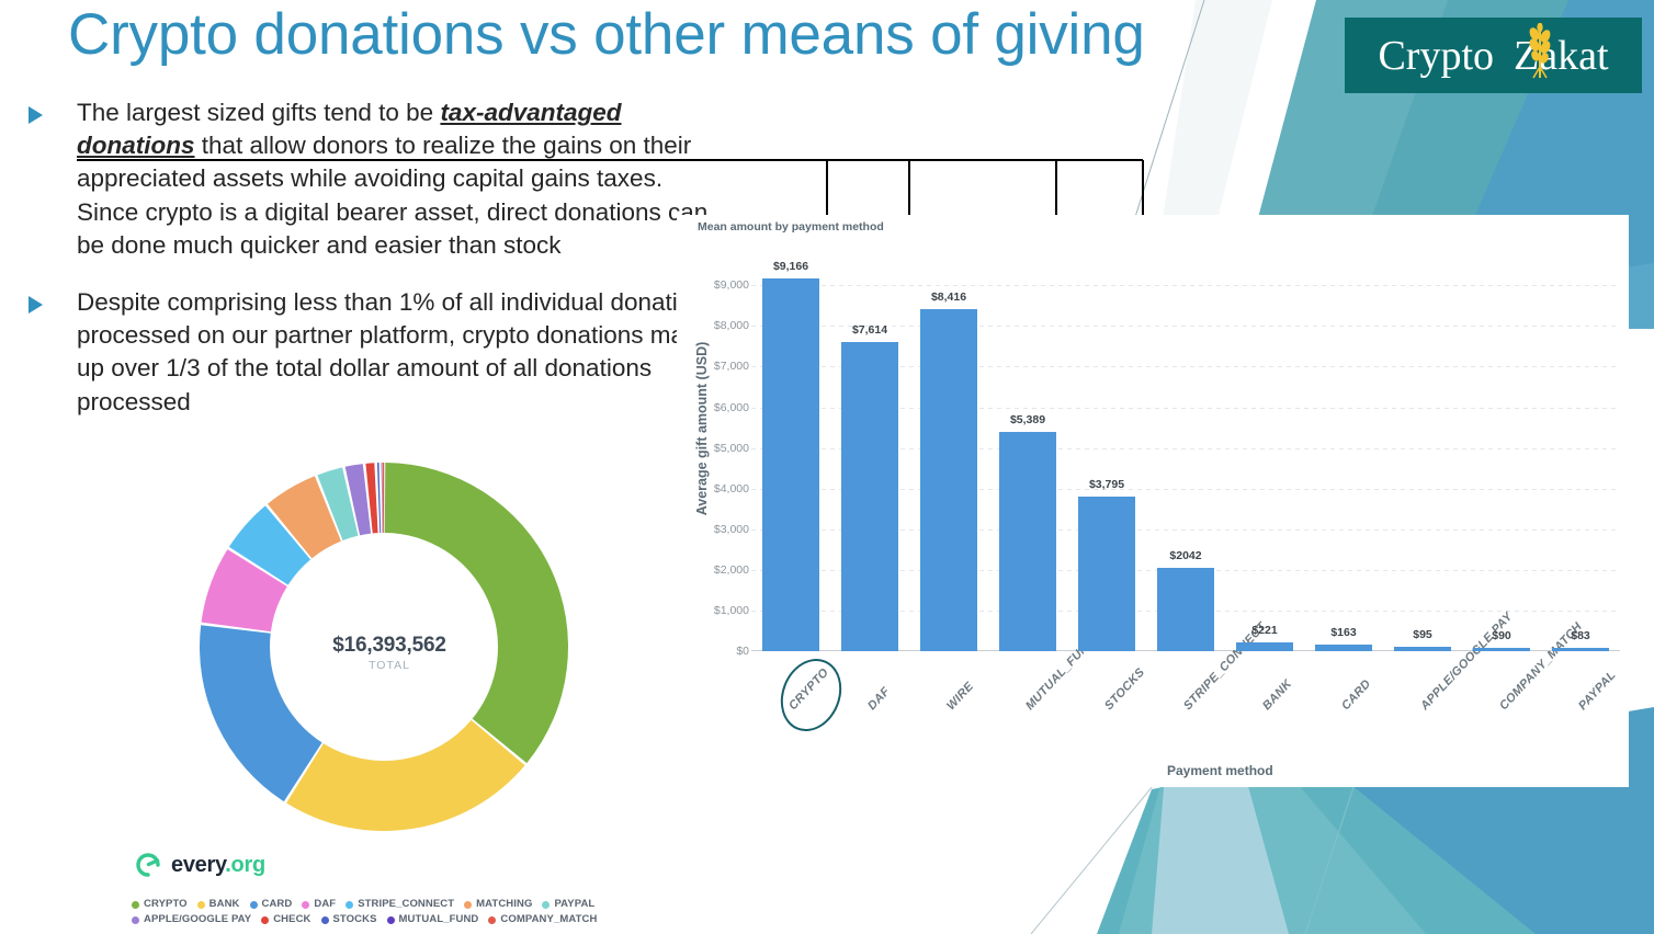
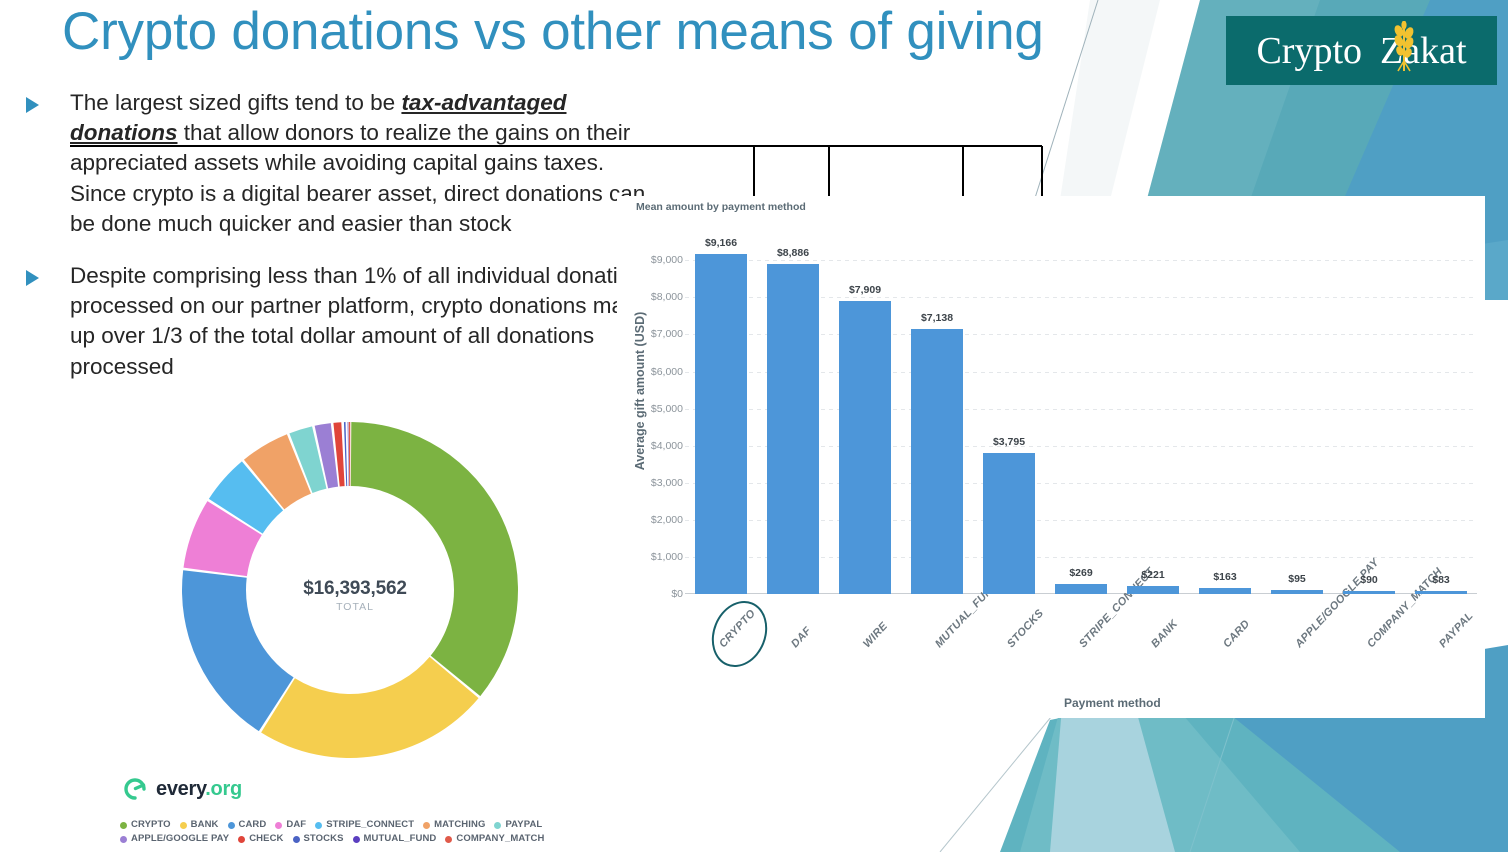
Mean amount by payment method/DAF: $7,614 -> $8,886
Mean amount by payment method/WIRE: $8,416 -> $7,909
Mean amount by payment method/MUTUAL_FUND: $5,389 -> $7,138
Mean amount by payment method/STRIPE_CONNECT: $2042 -> $269
